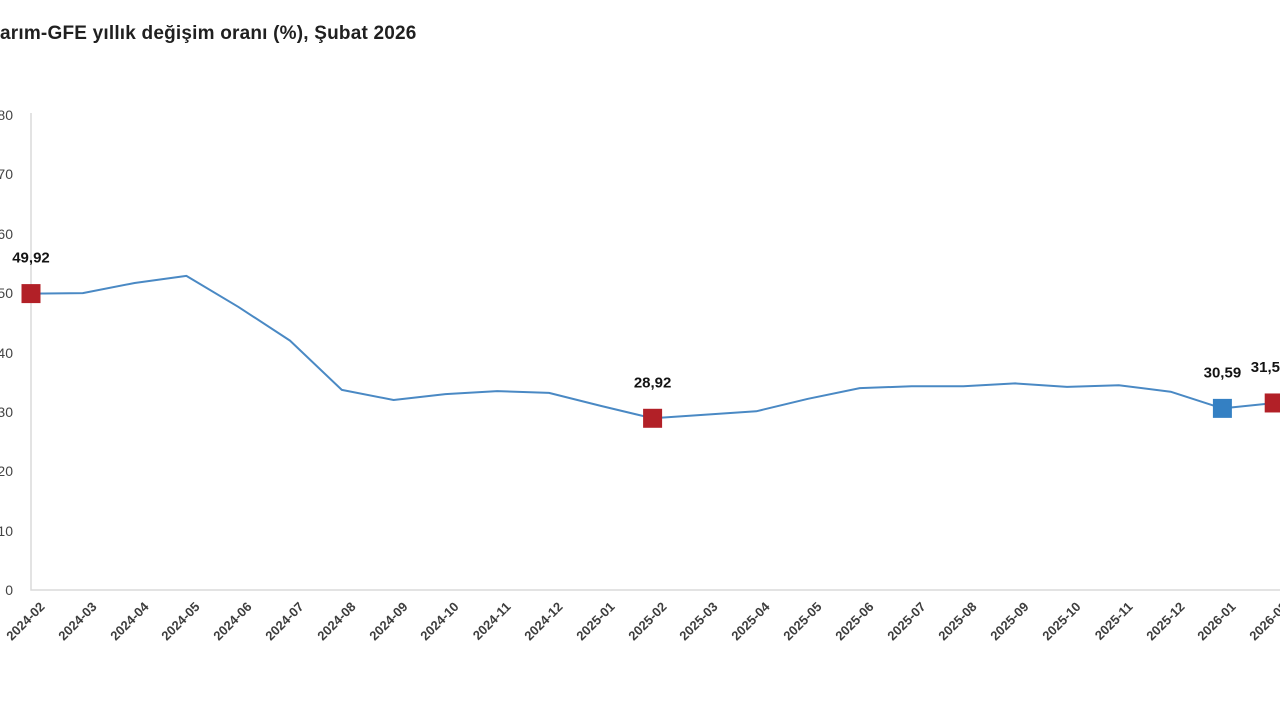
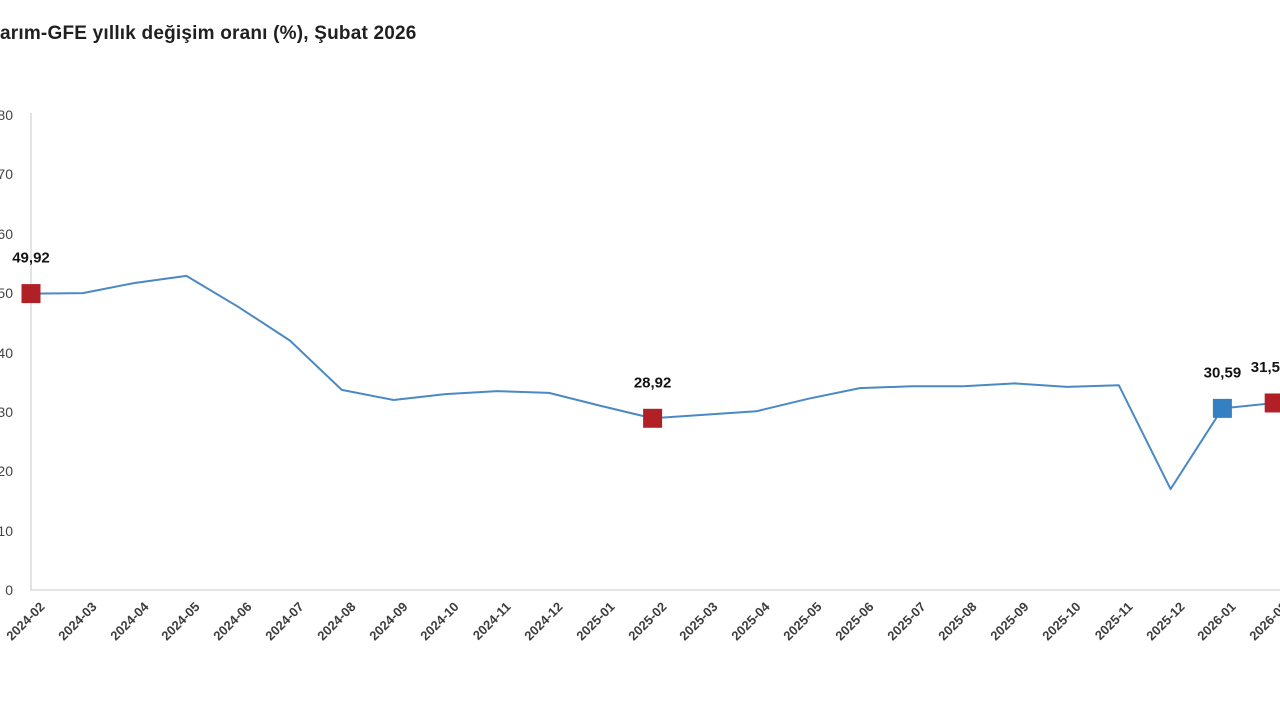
2025-12: 33 -> 17
